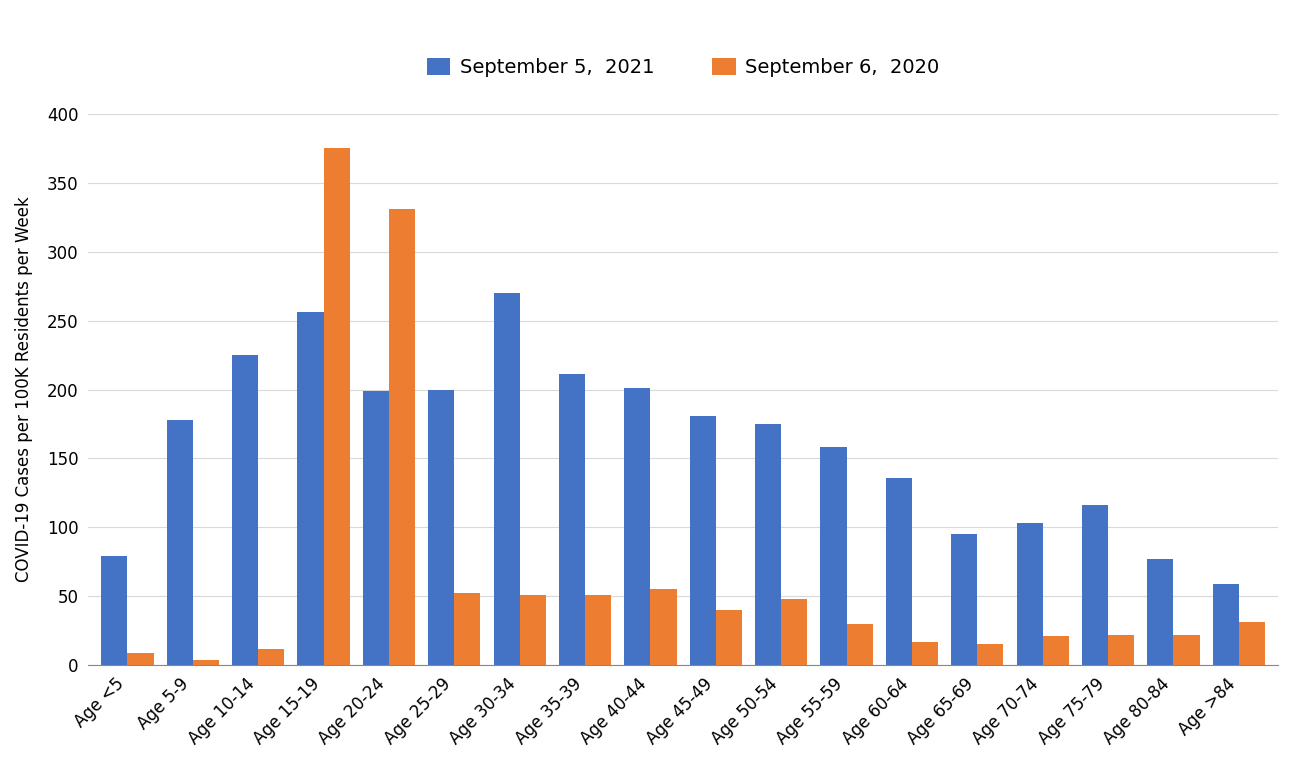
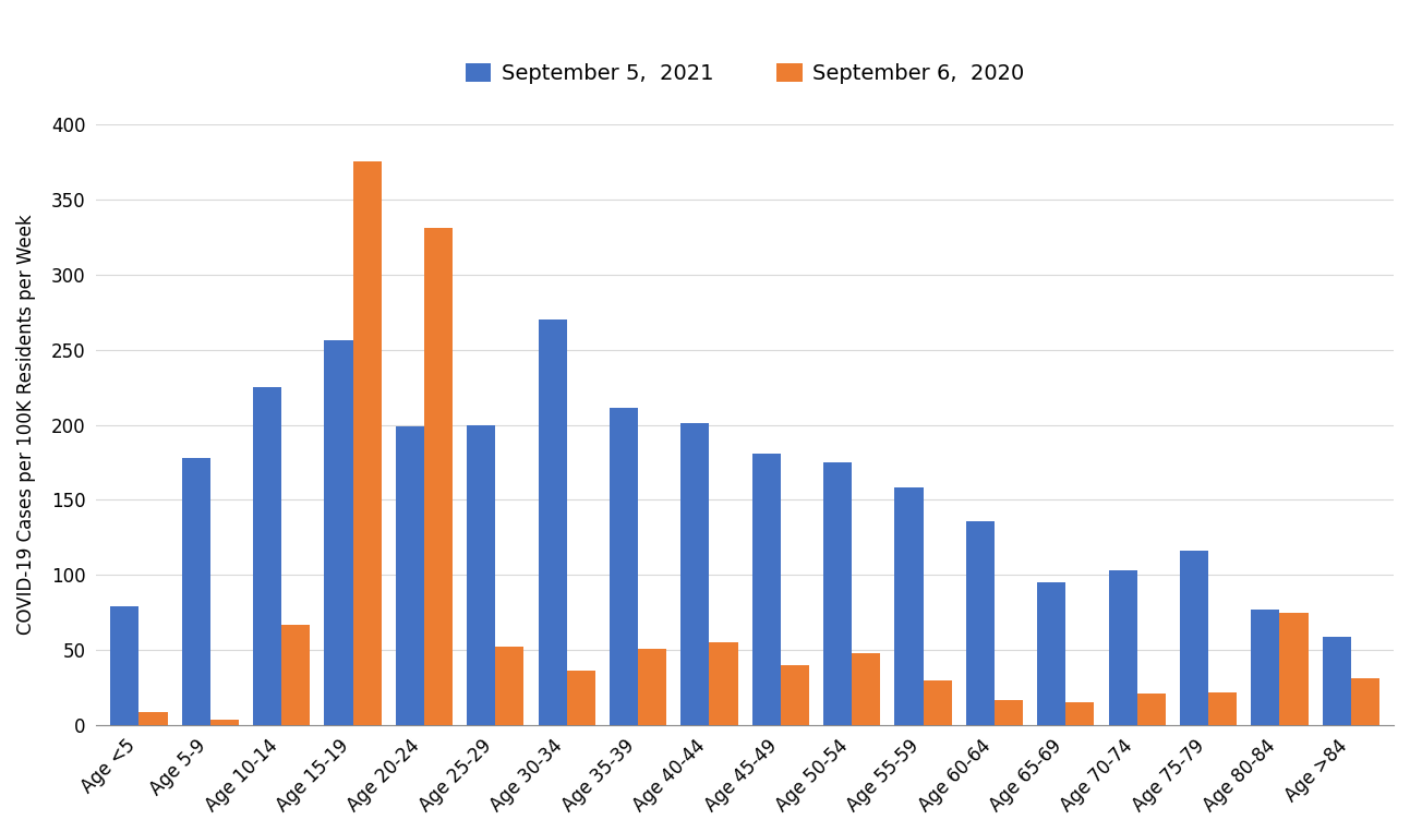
September 6, 2020/Age 10-14: 12 -> 67
September 6, 2020/Age 30-34: 51 -> 36
September 6, 2020/Age 80-84: 22 -> 75
